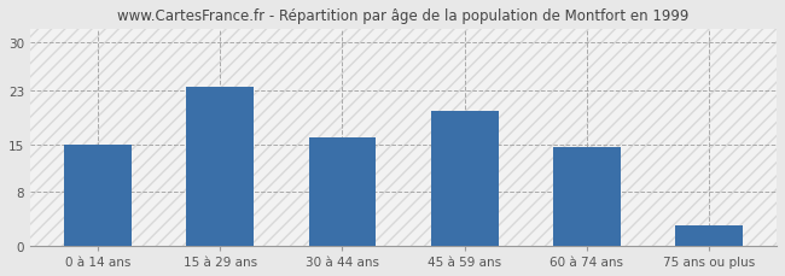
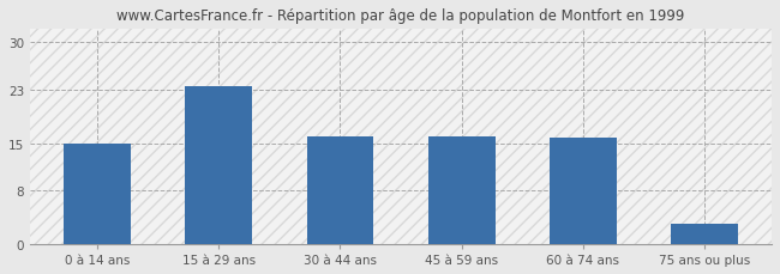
45 à 59 ans: 20.0 -> 16.0
60 à 74 ans: 14.5 -> 15.8
